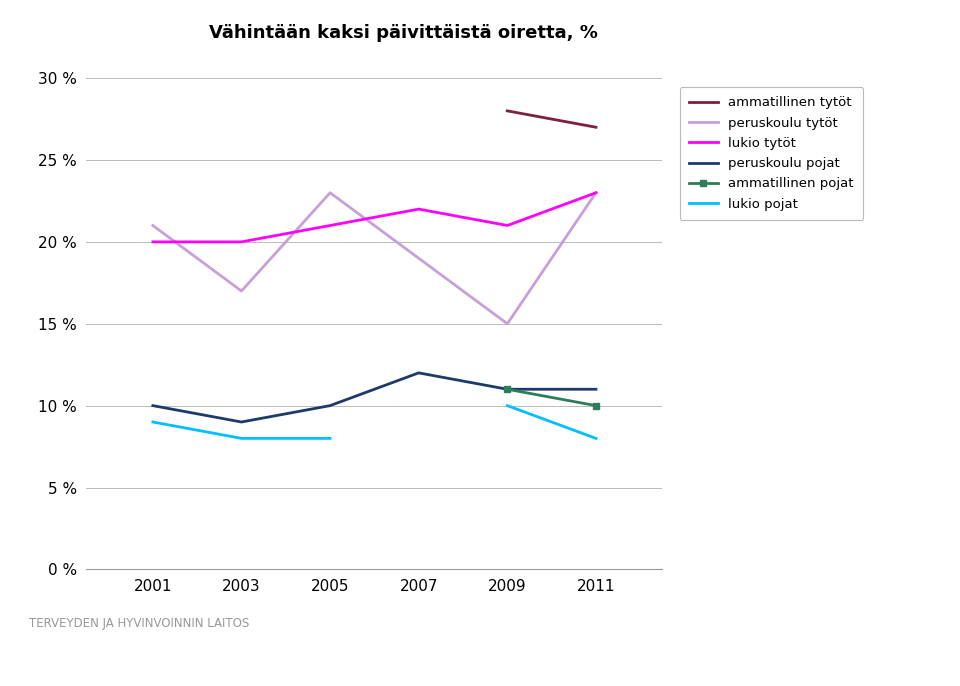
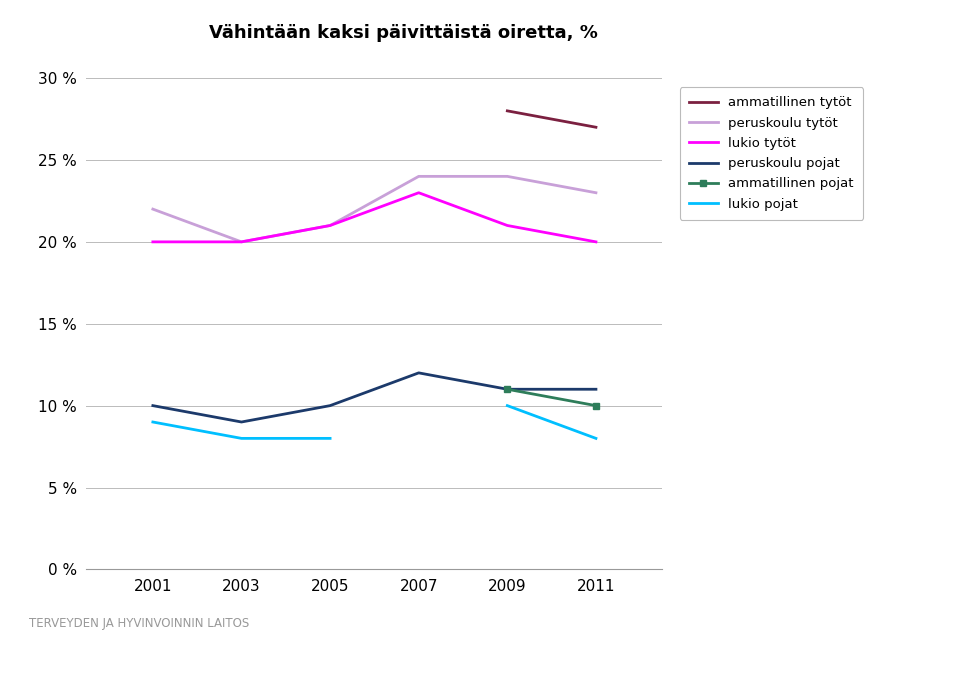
peruskoulu tytöt/2001: 21 % -> 22 %
peruskoulu tytöt/2003: 17 % -> 20 %
peruskoulu tytöt/2005: 23 % -> 21 %
peruskoulu tytöt/2007: 19 % -> 24 %
lukio tytöt/2007: 22 % -> 23 %
peruskoulu tytöt/2009: 15 % -> 24 %
lukio tytöt/2011: 23 % -> 20 %
